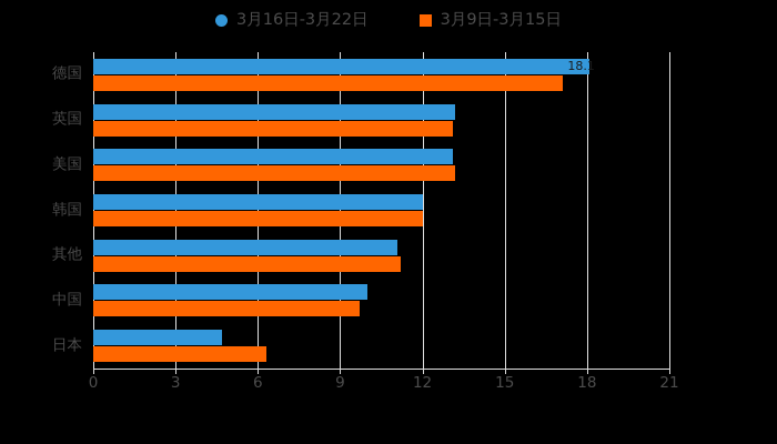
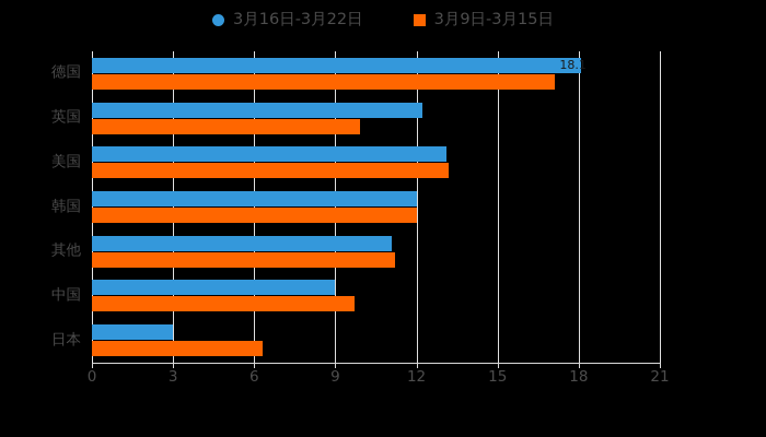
3月16日-3月22日/英国: 13.2 -> 12.2
3月9日-3月15日/英国: 13.1 -> 9.9
3月16日-3月22日/中国: 10.0 -> 9.0
3月16日-3月22日/日本: 4.7 -> 3.0
